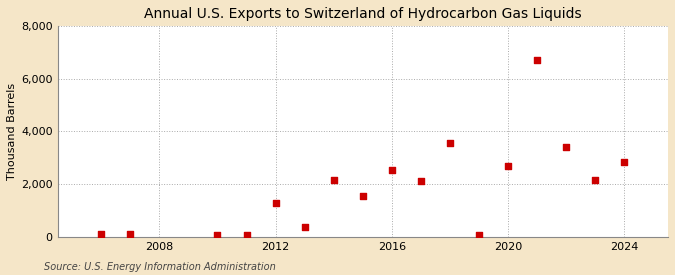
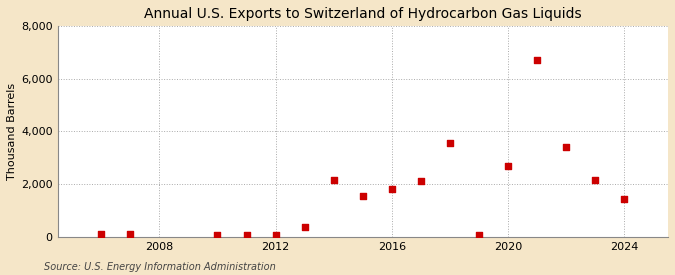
2012: 1,300 -> 50
2016: 2,550 -> 1,800
2024: 2,850 -> 1,450
